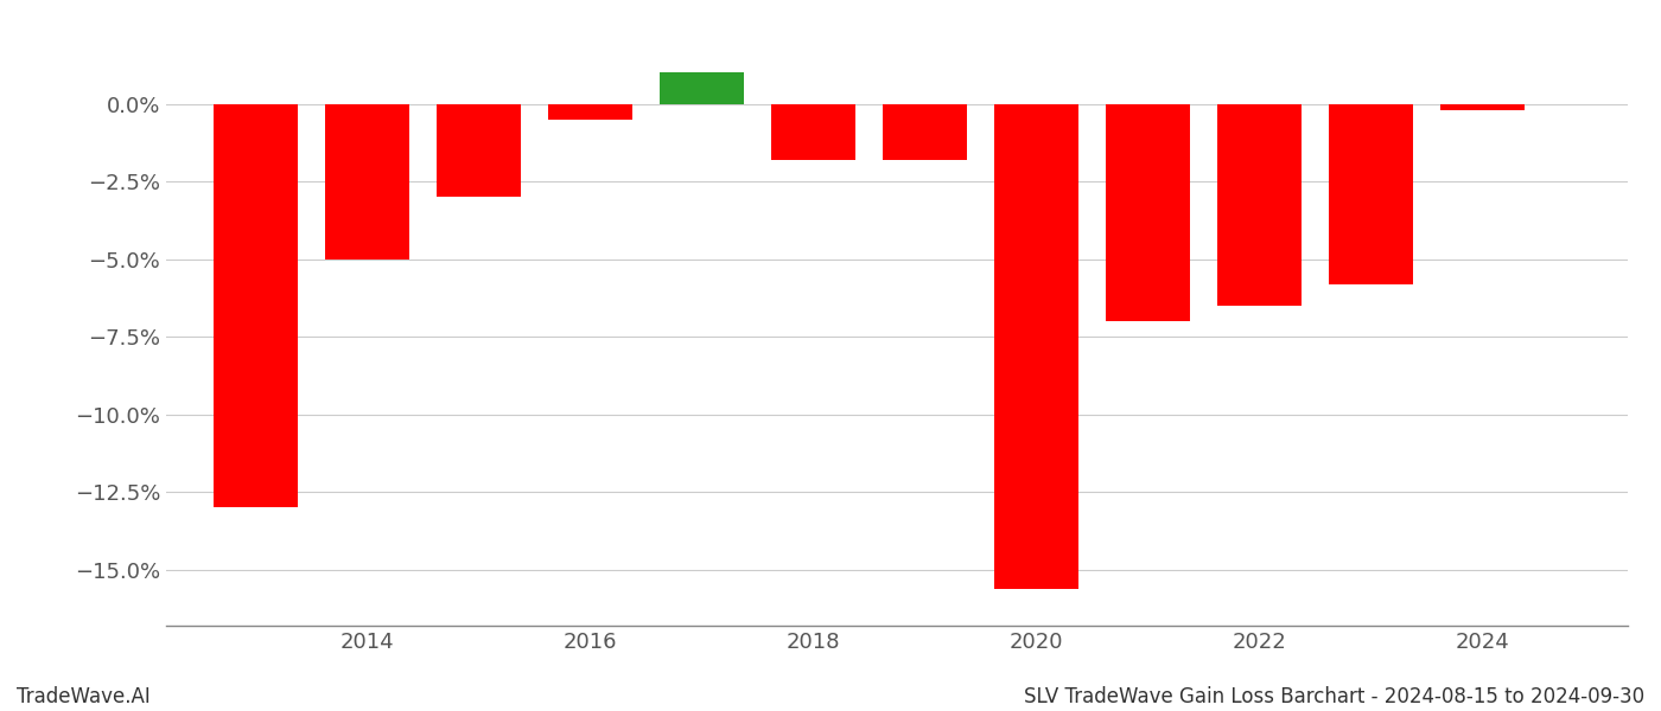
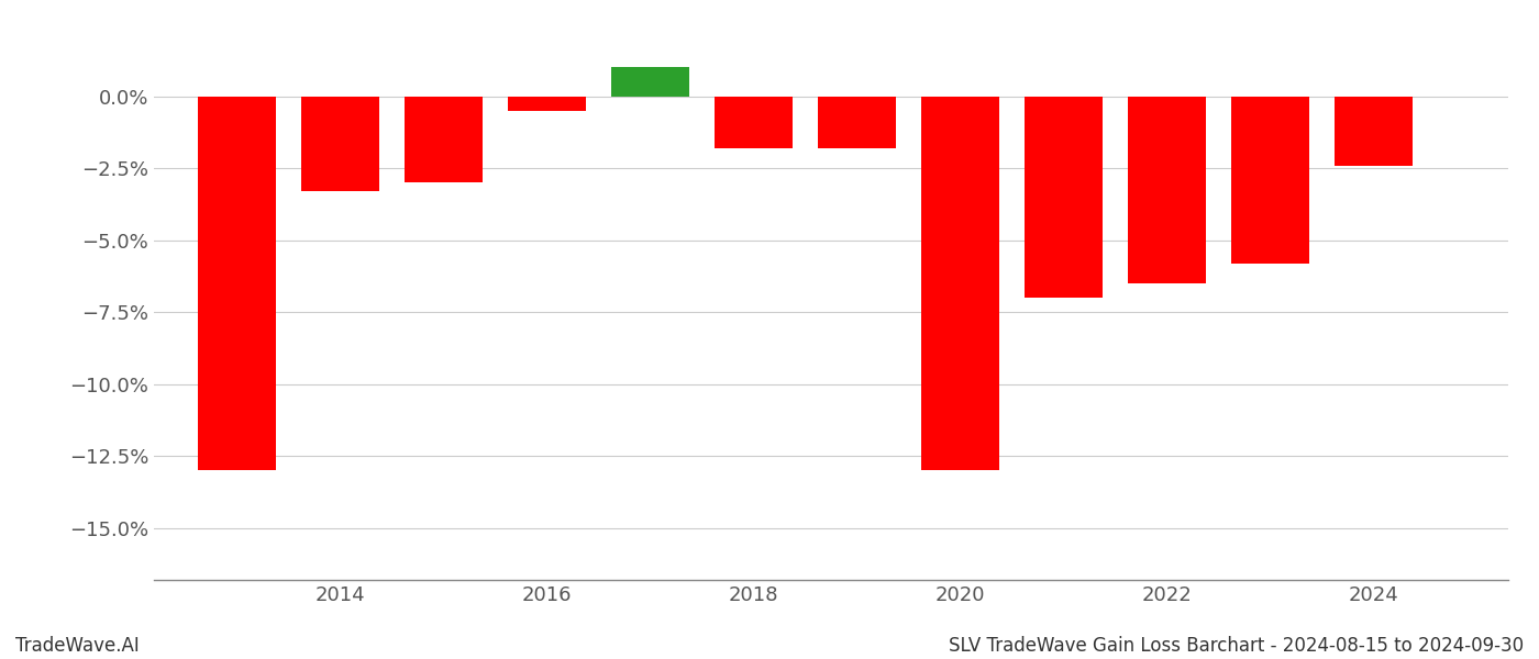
2014: -5.0% -> -3.3%
2020: -15.6% -> -13.0%
2024: -0.2% -> -2.4%
